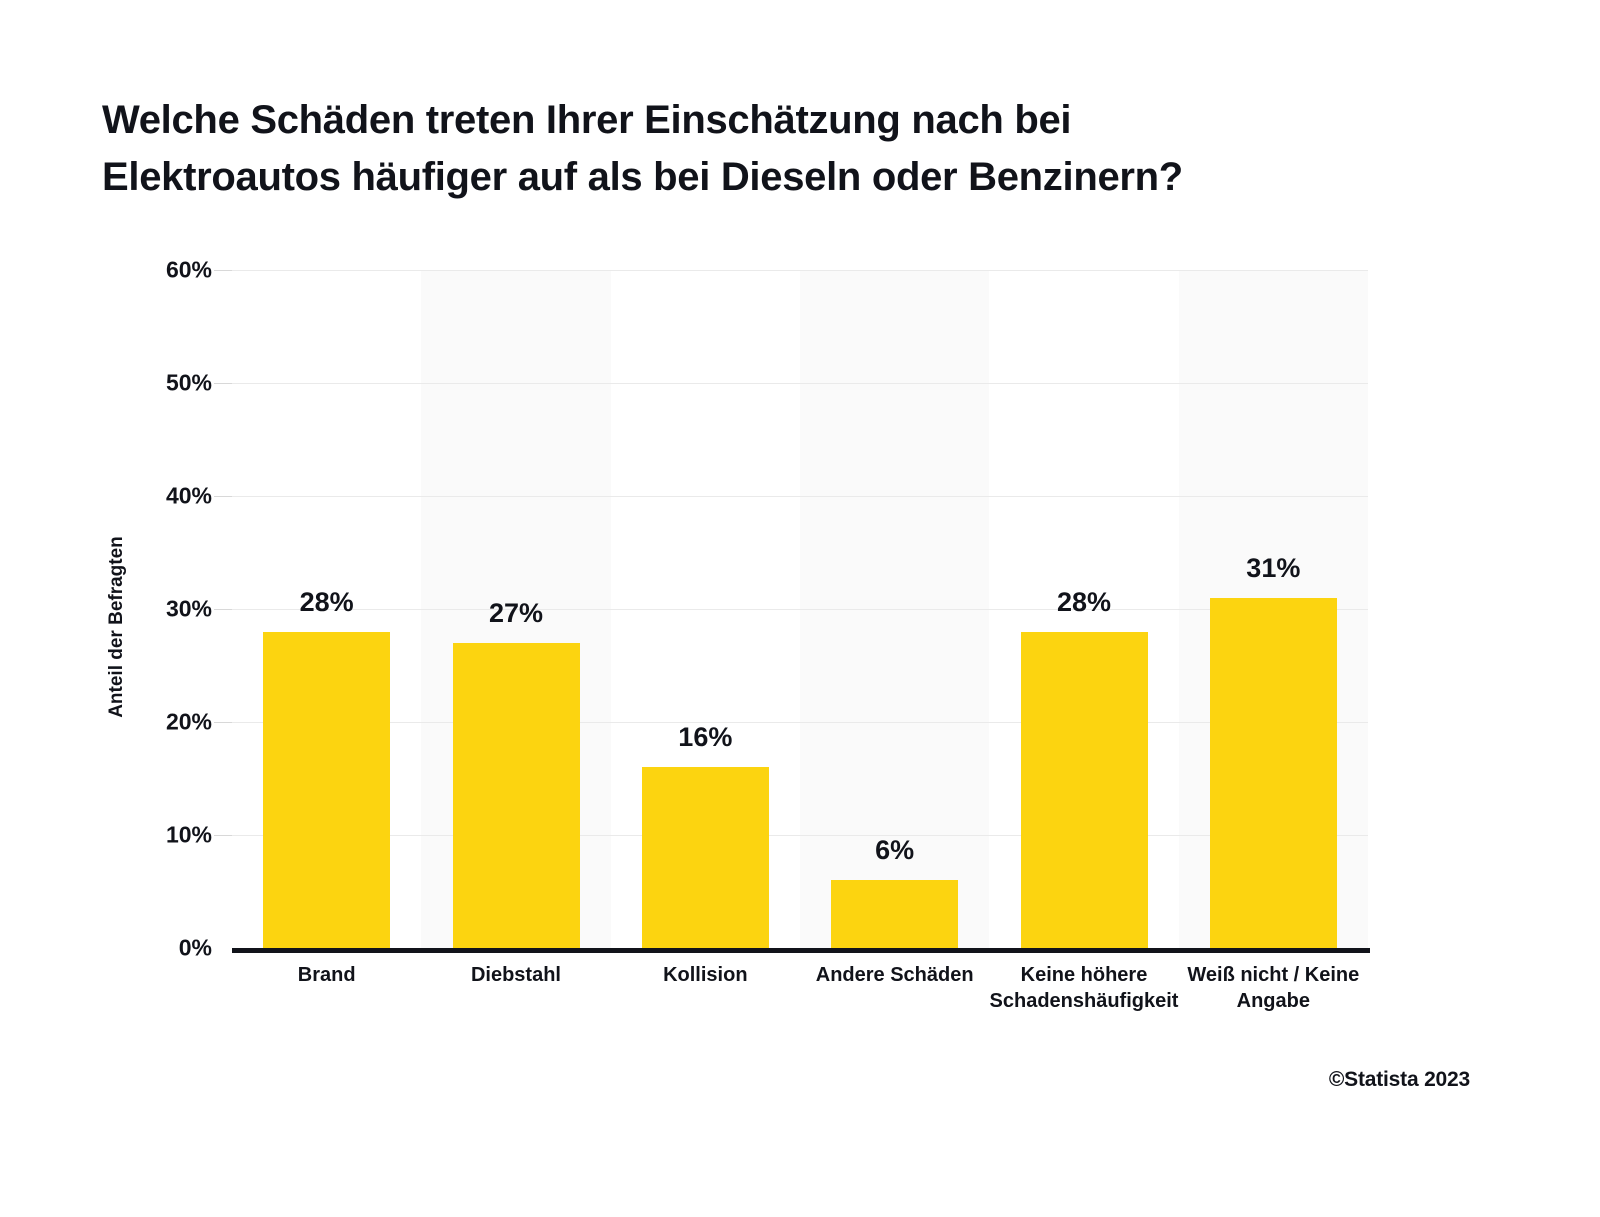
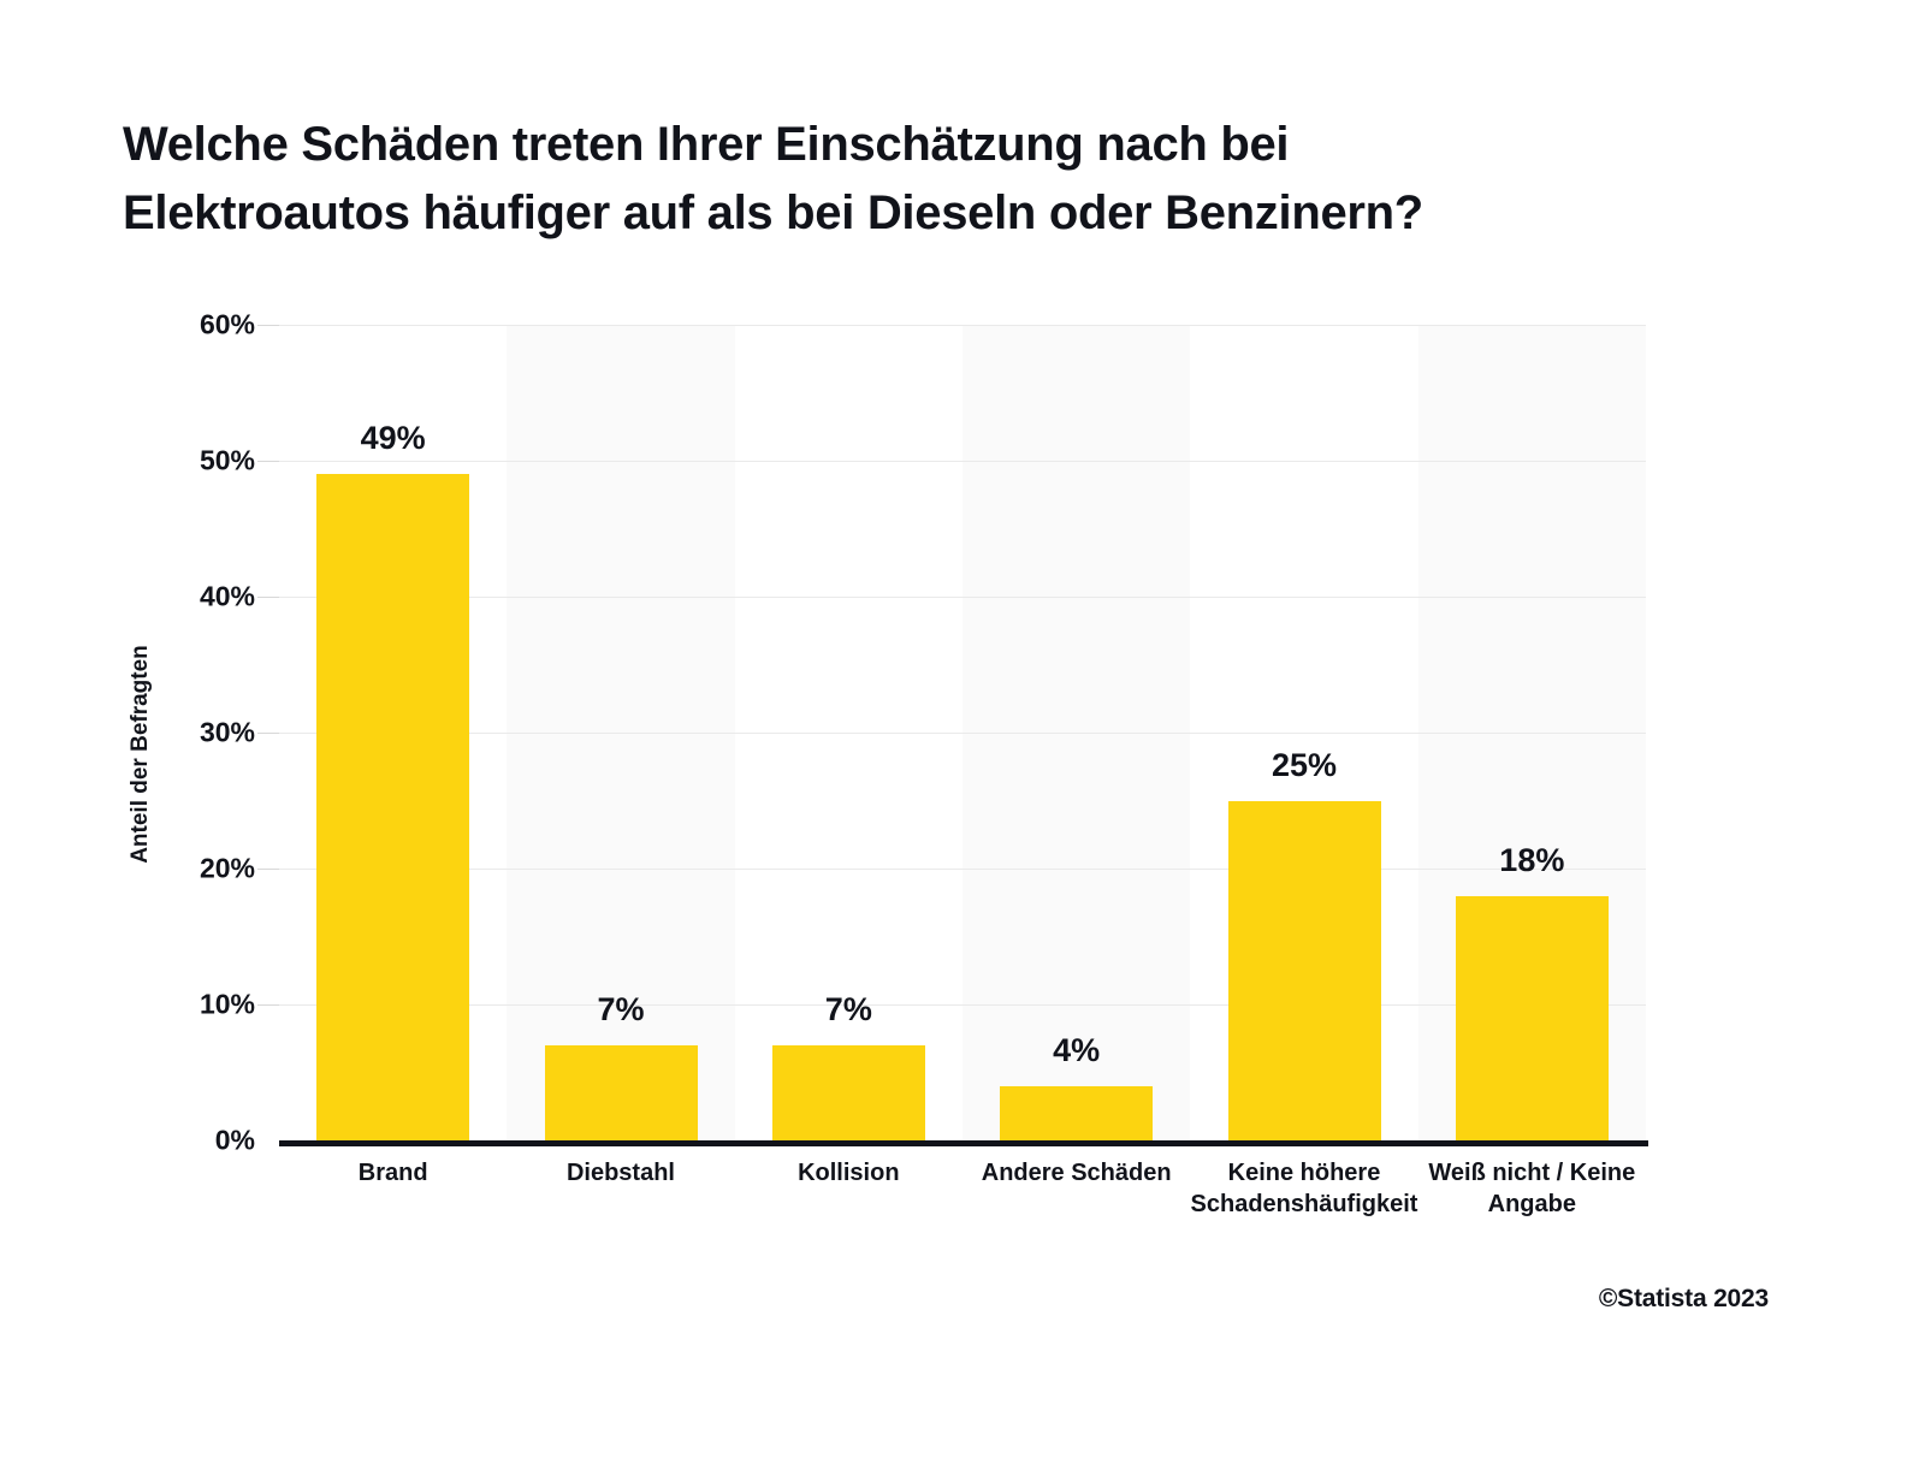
Brand: 28% -> 49%
Diebstahl: 27% -> 7%
Kollision: 16% -> 7%
Andere Schäden: 6% -> 4%
Keine höhere Schadenshäufigkeit: 28% -> 25%
Weiß nicht / Keine Angabe: 31% -> 18%
